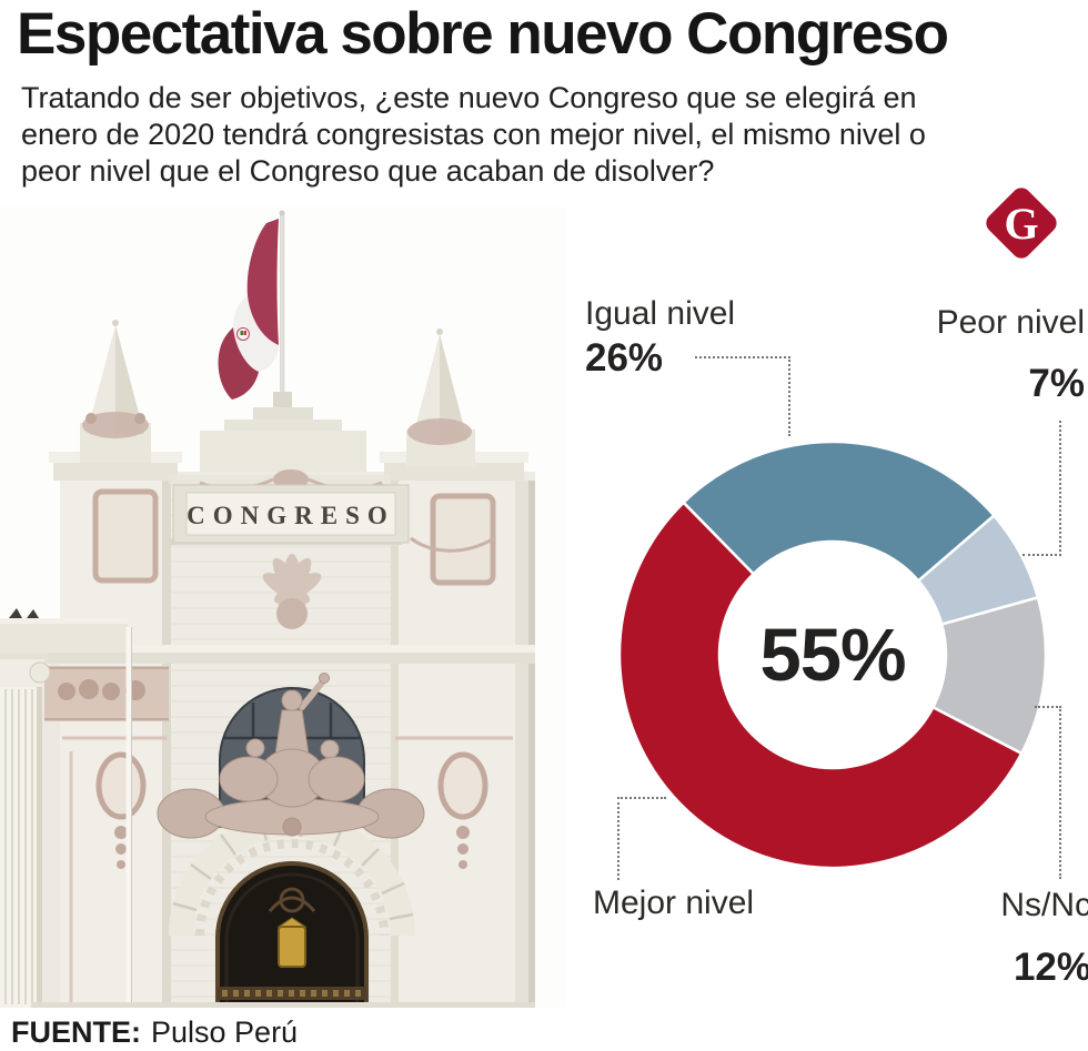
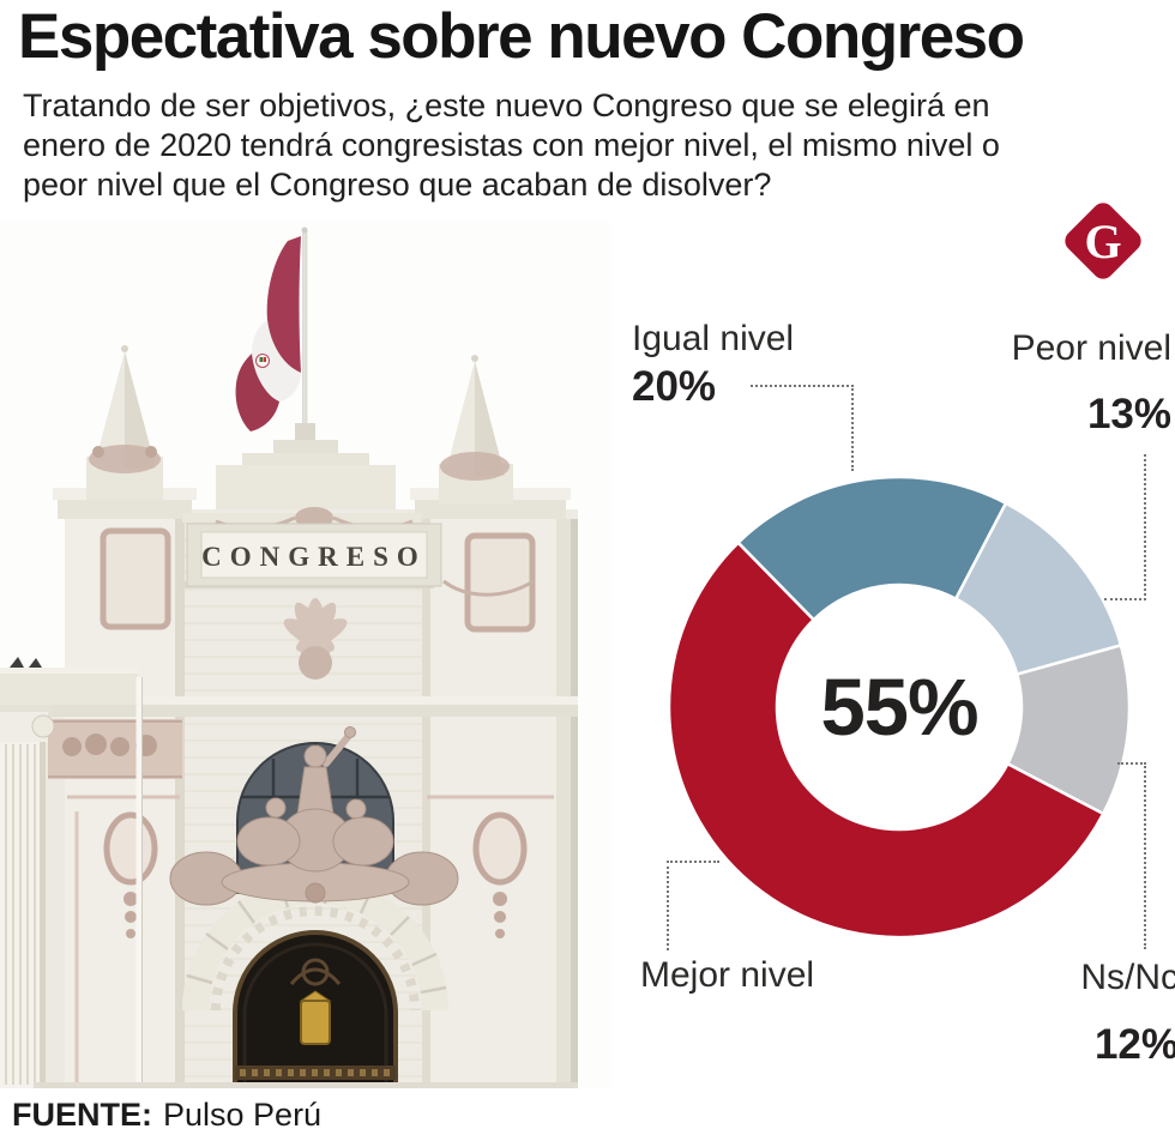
Igual nivel: 26% -> 20%
Peor nivel: 7% -> 13%
